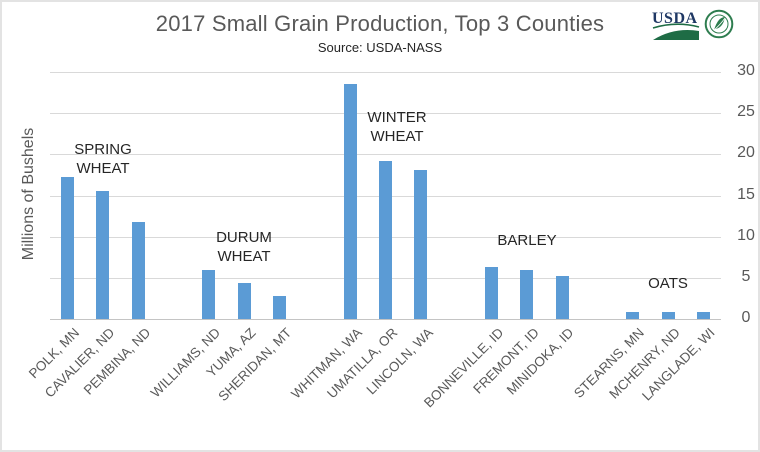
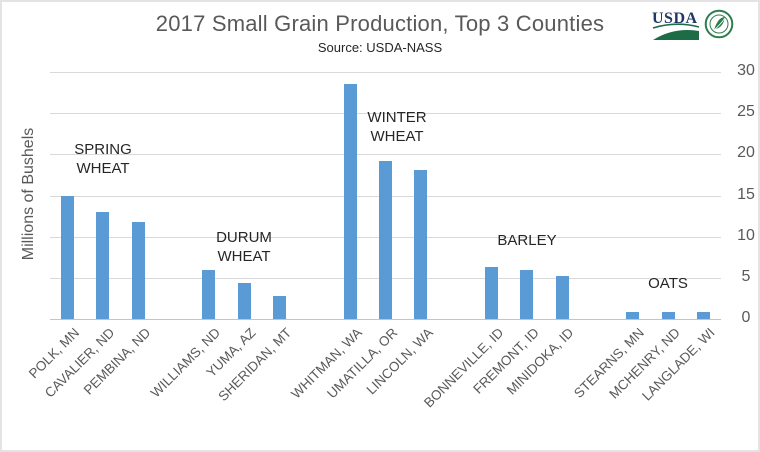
POLK, MN: 17 -> 15
CAVALIER, ND: 16 -> 13
